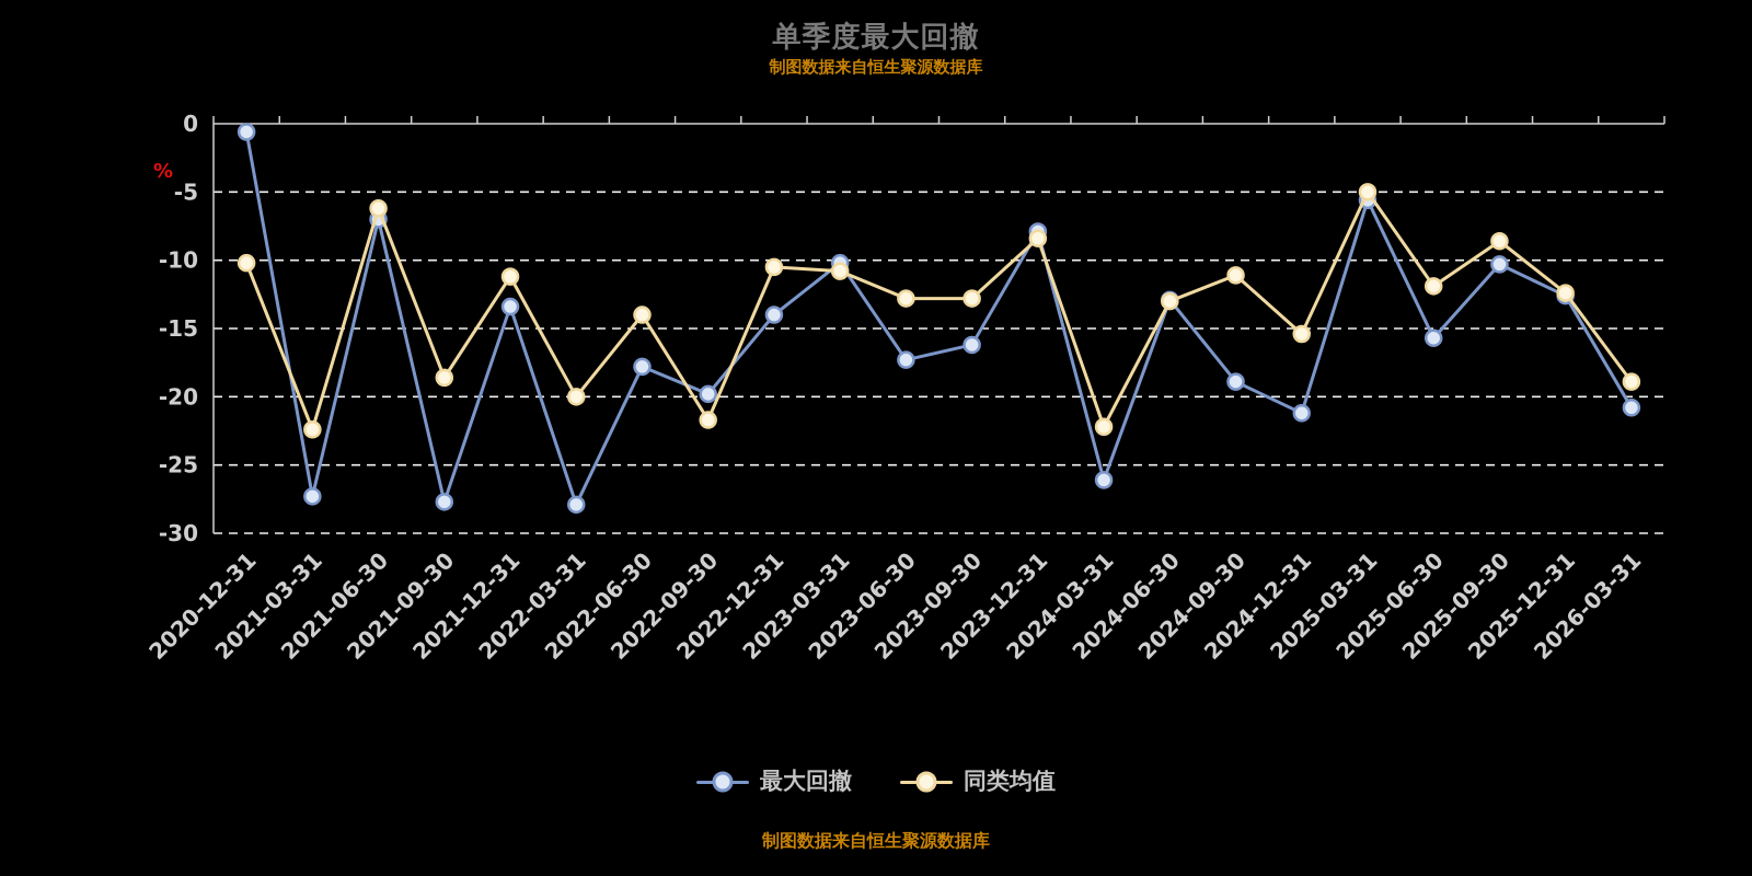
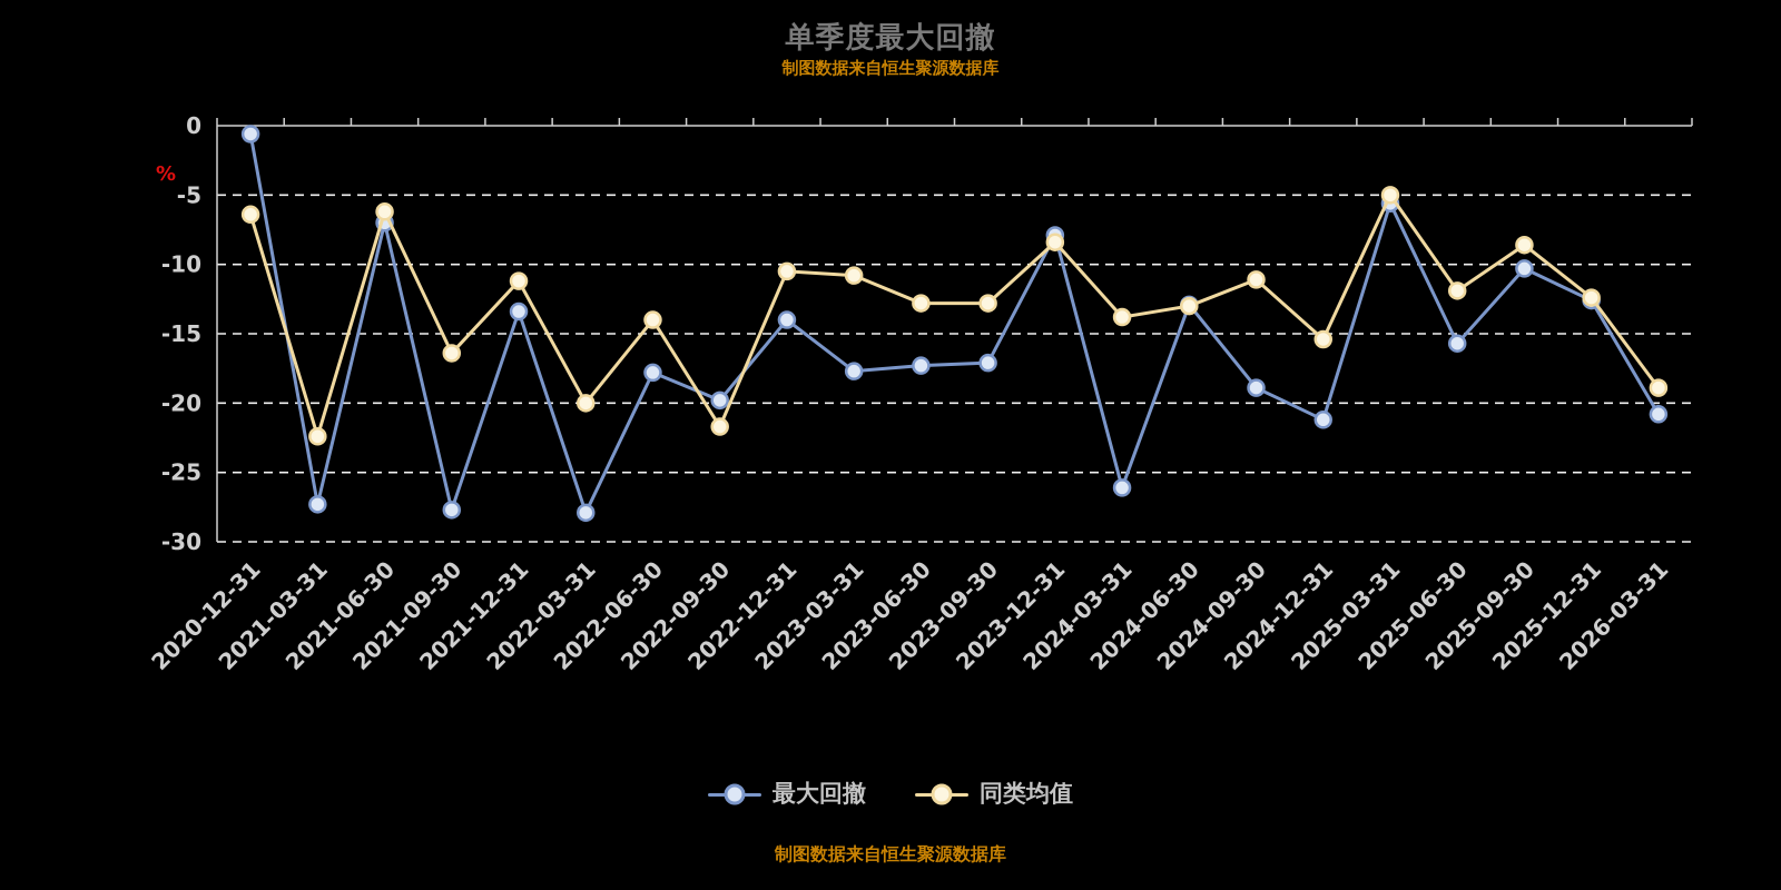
同类均值/2020-12-31: -10.2 -> -6.4
同类均值/2021-09-30: -18.6 -> -16.4
最大回撤/2023-03-31: -10.2 -> -17.7
最大回撤/2023-09-30: -16.2 -> -17.1
同类均值/2024-03-31: -22.2 -> -13.8
